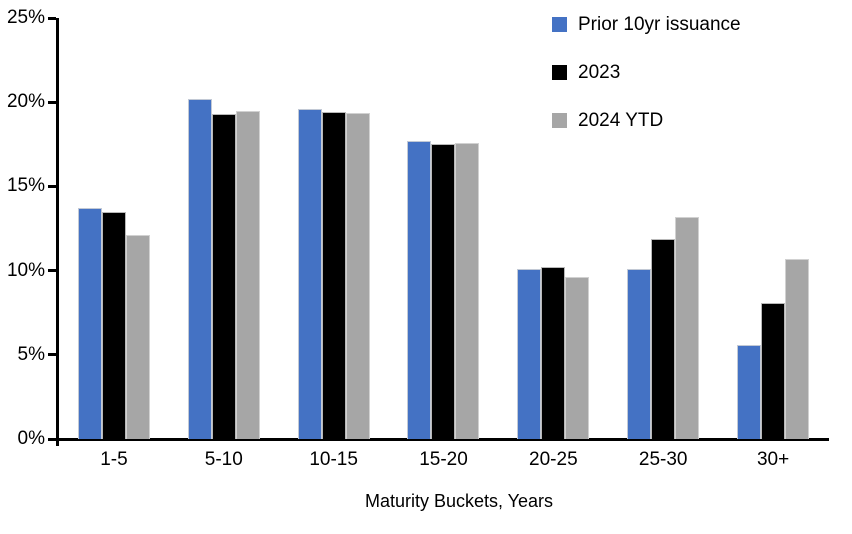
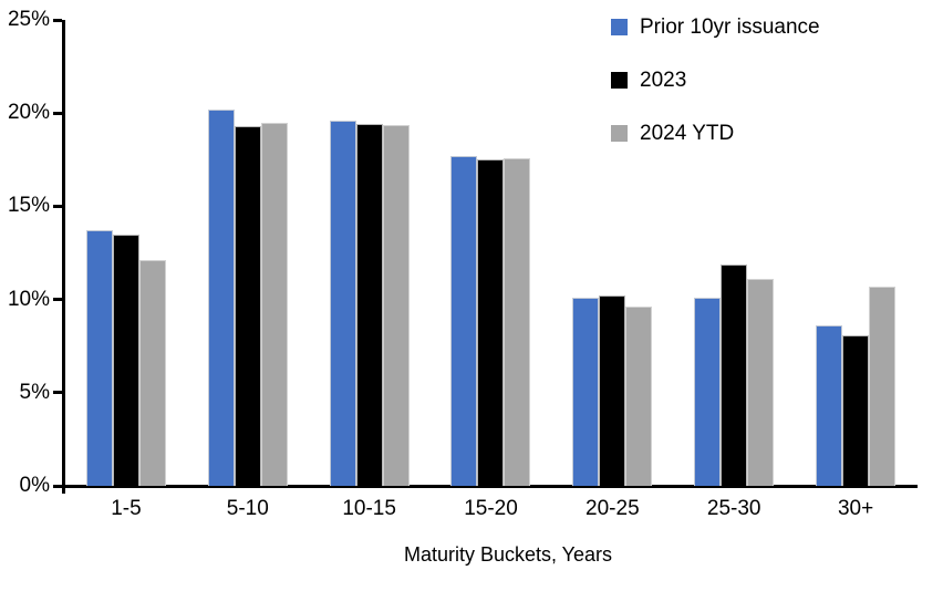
2024 YTD/25-30: 13.2% -> 11.1%
Prior 10yr issuance/30+: 5.6% -> 8.6%
